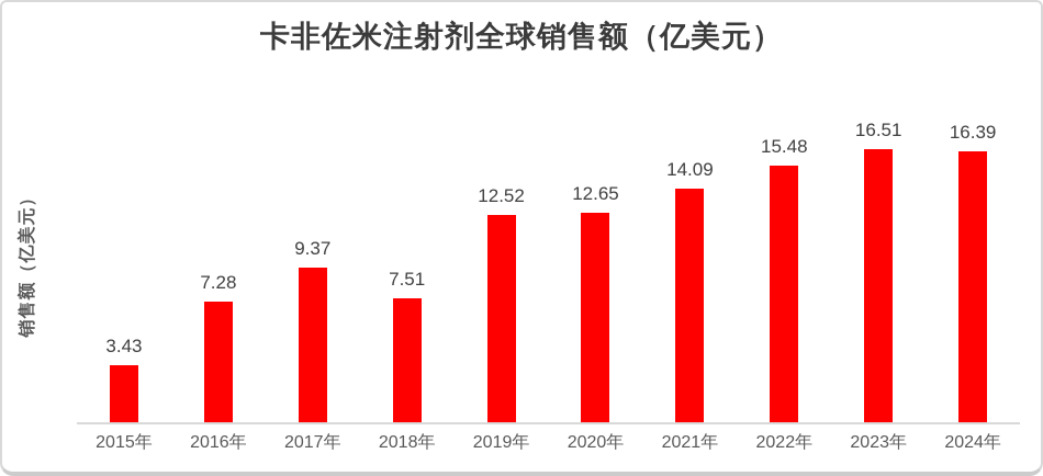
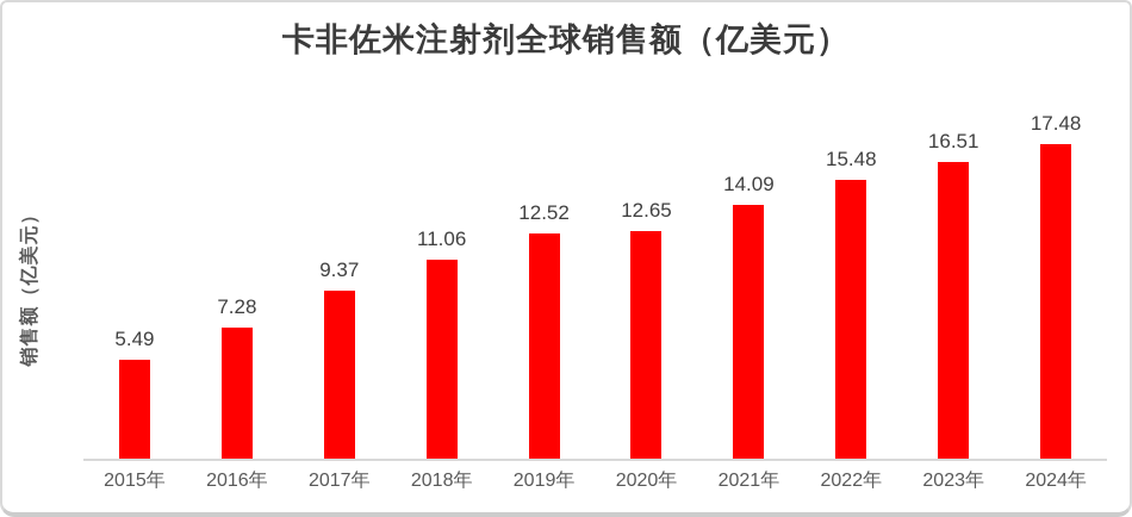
2015年: 3.43 -> 5.49
2018年: 7.51 -> 11.06
2024年: 16.39 -> 17.48
